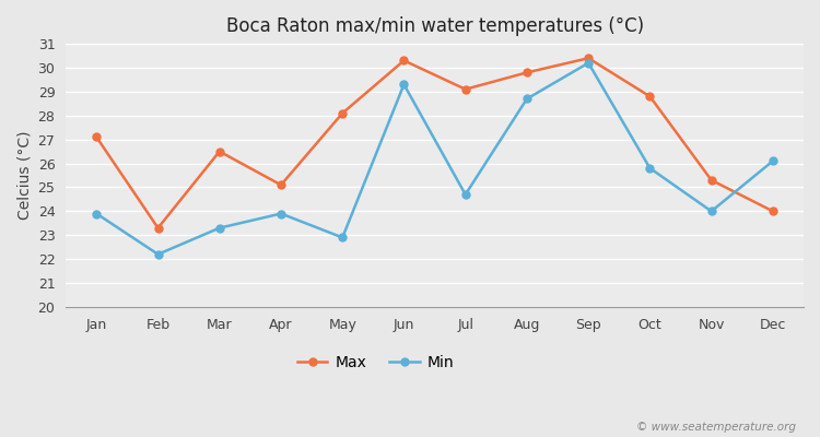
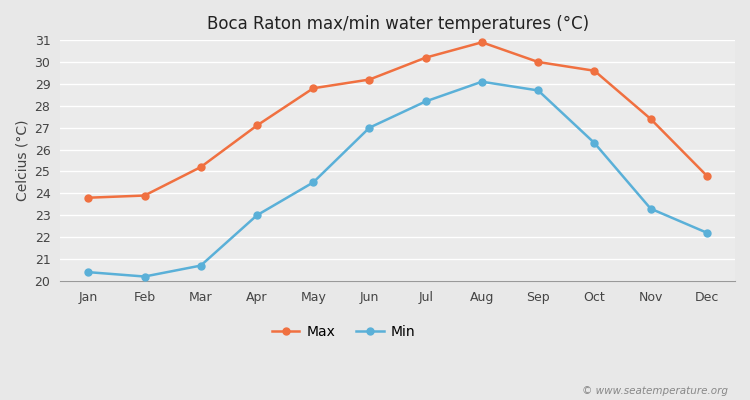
Max/Jan: 27.1 -> 23.8
Min/Jan: 23.9 -> 20.4
Max/Feb: 23.3 -> 23.9
Min/Feb: 22.2 -> 20.2
Max/Mar: 26.5 -> 25.2
Min/Mar: 23.3 -> 20.7
Max/Apr: 25.1 -> 27.1
Min/Apr: 23.9 -> 23.0
Max/May: 28.1 -> 28.8
Min/May: 22.9 -> 24.5
Max/Jun: 30.3 -> 29.2
Min/Jun: 29.3 -> 27.0
Max/Jul: 29.1 -> 30.2
Min/Jul: 24.7 -> 28.2
Max/Aug: 29.8 -> 30.9
Min/Aug: 28.7 -> 29.1
Max/Sep: 30.4 -> 30.0
Min/Sep: 30.2 -> 28.7
Max/Oct: 28.8 -> 29.6
Min/Oct: 25.8 -> 26.3
Max/Nov: 25.3 -> 27.4
Min/Nov: 24.0 -> 23.3
Max/Dec: 24.0 -> 24.8
Min/Dec: 26.1 -> 22.2
